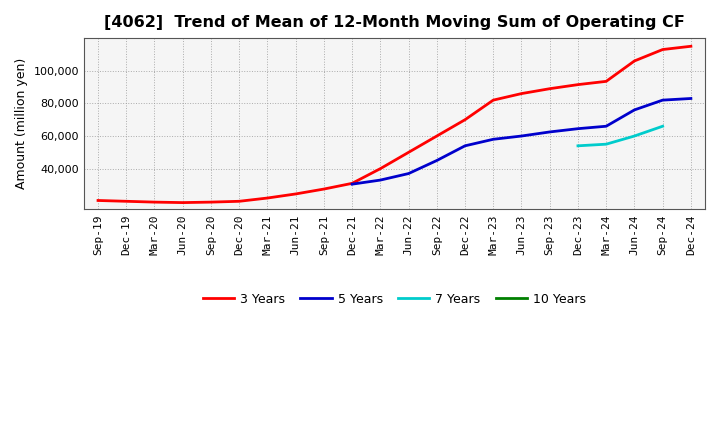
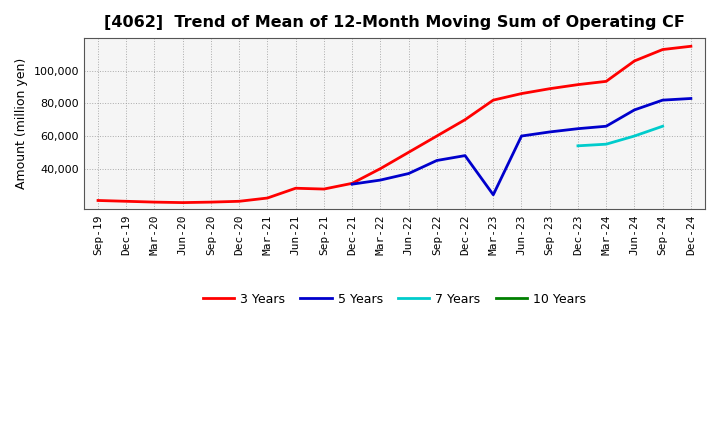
3 Years/Jun-21: 24,000 -> 28,000
5 Years/Dec-22: 54,000 -> 48,000
5 Years/Mar-23: 58,000 -> 24,000
